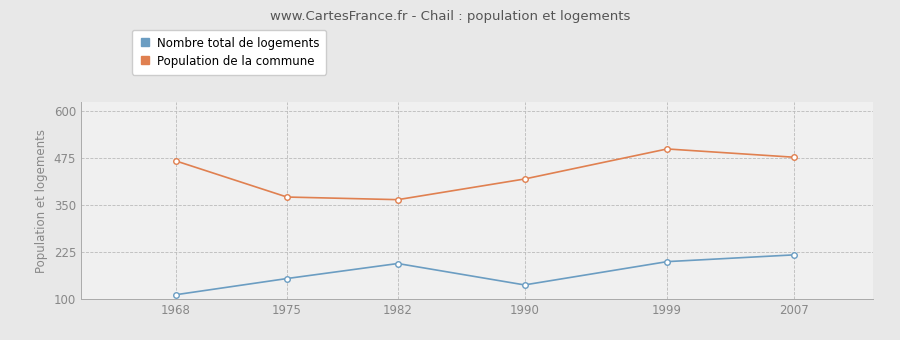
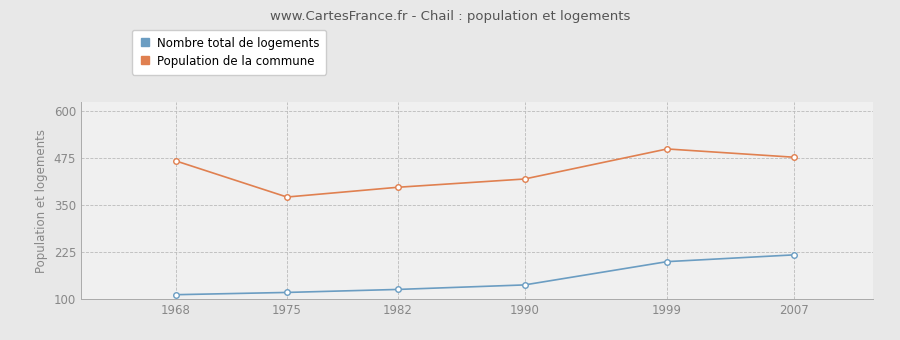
Nombre total de logements/1975: 155 -> 118
Nombre total de logements/1982: 195 -> 126
Population de la commune/1982: 365 -> 398
